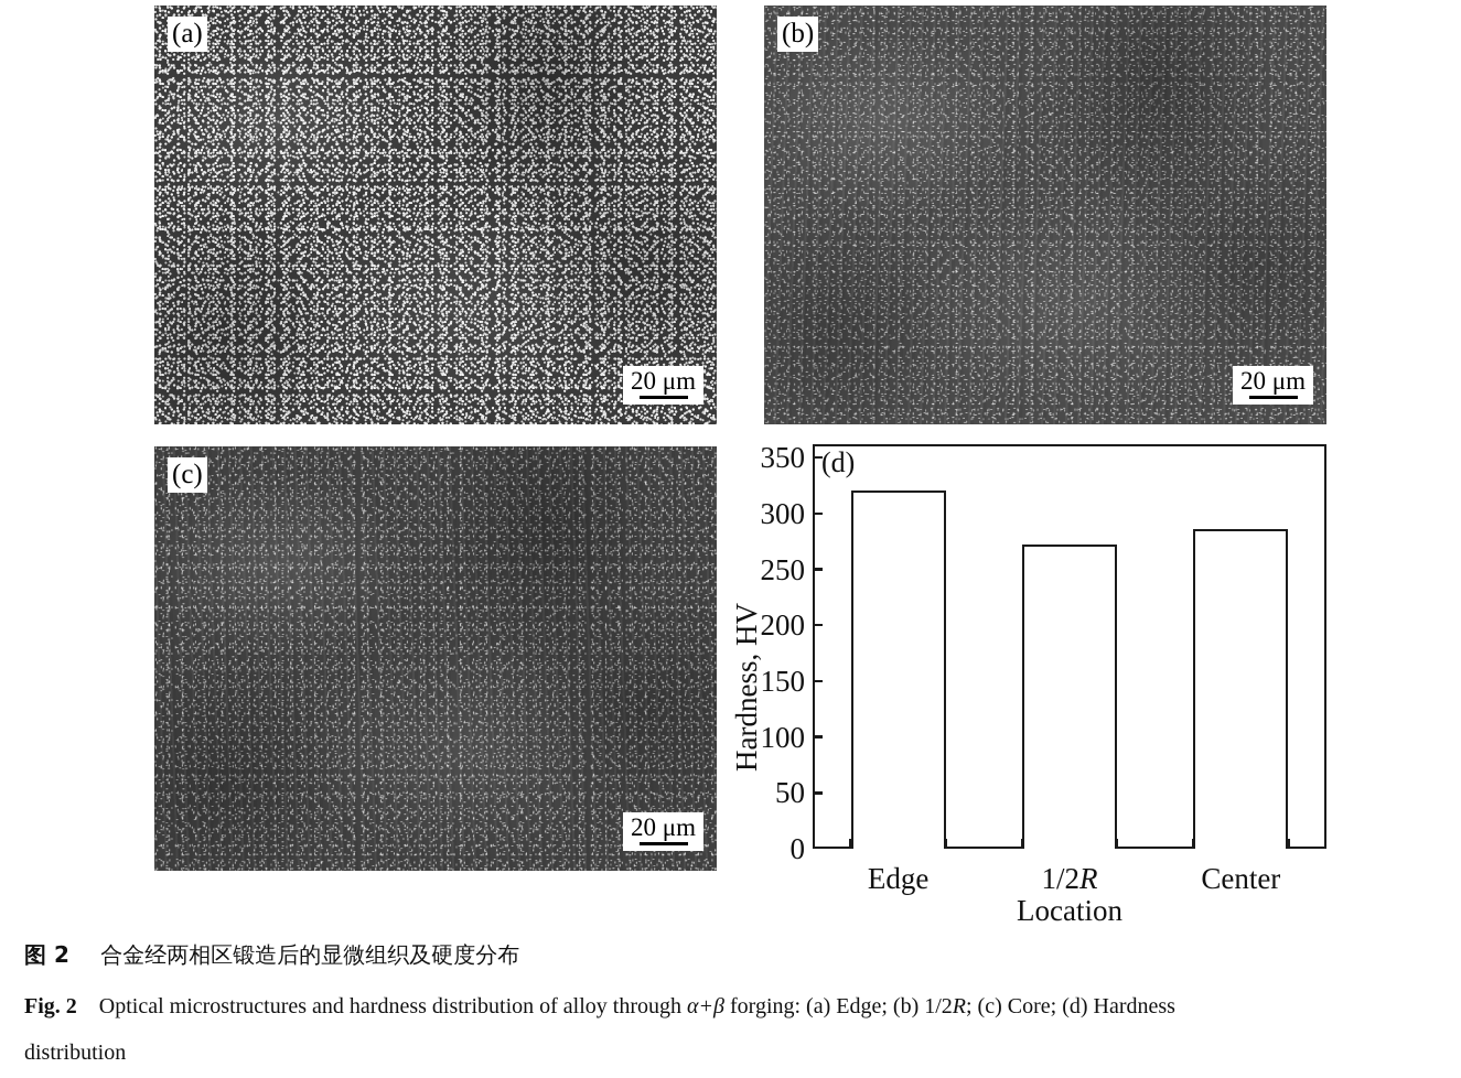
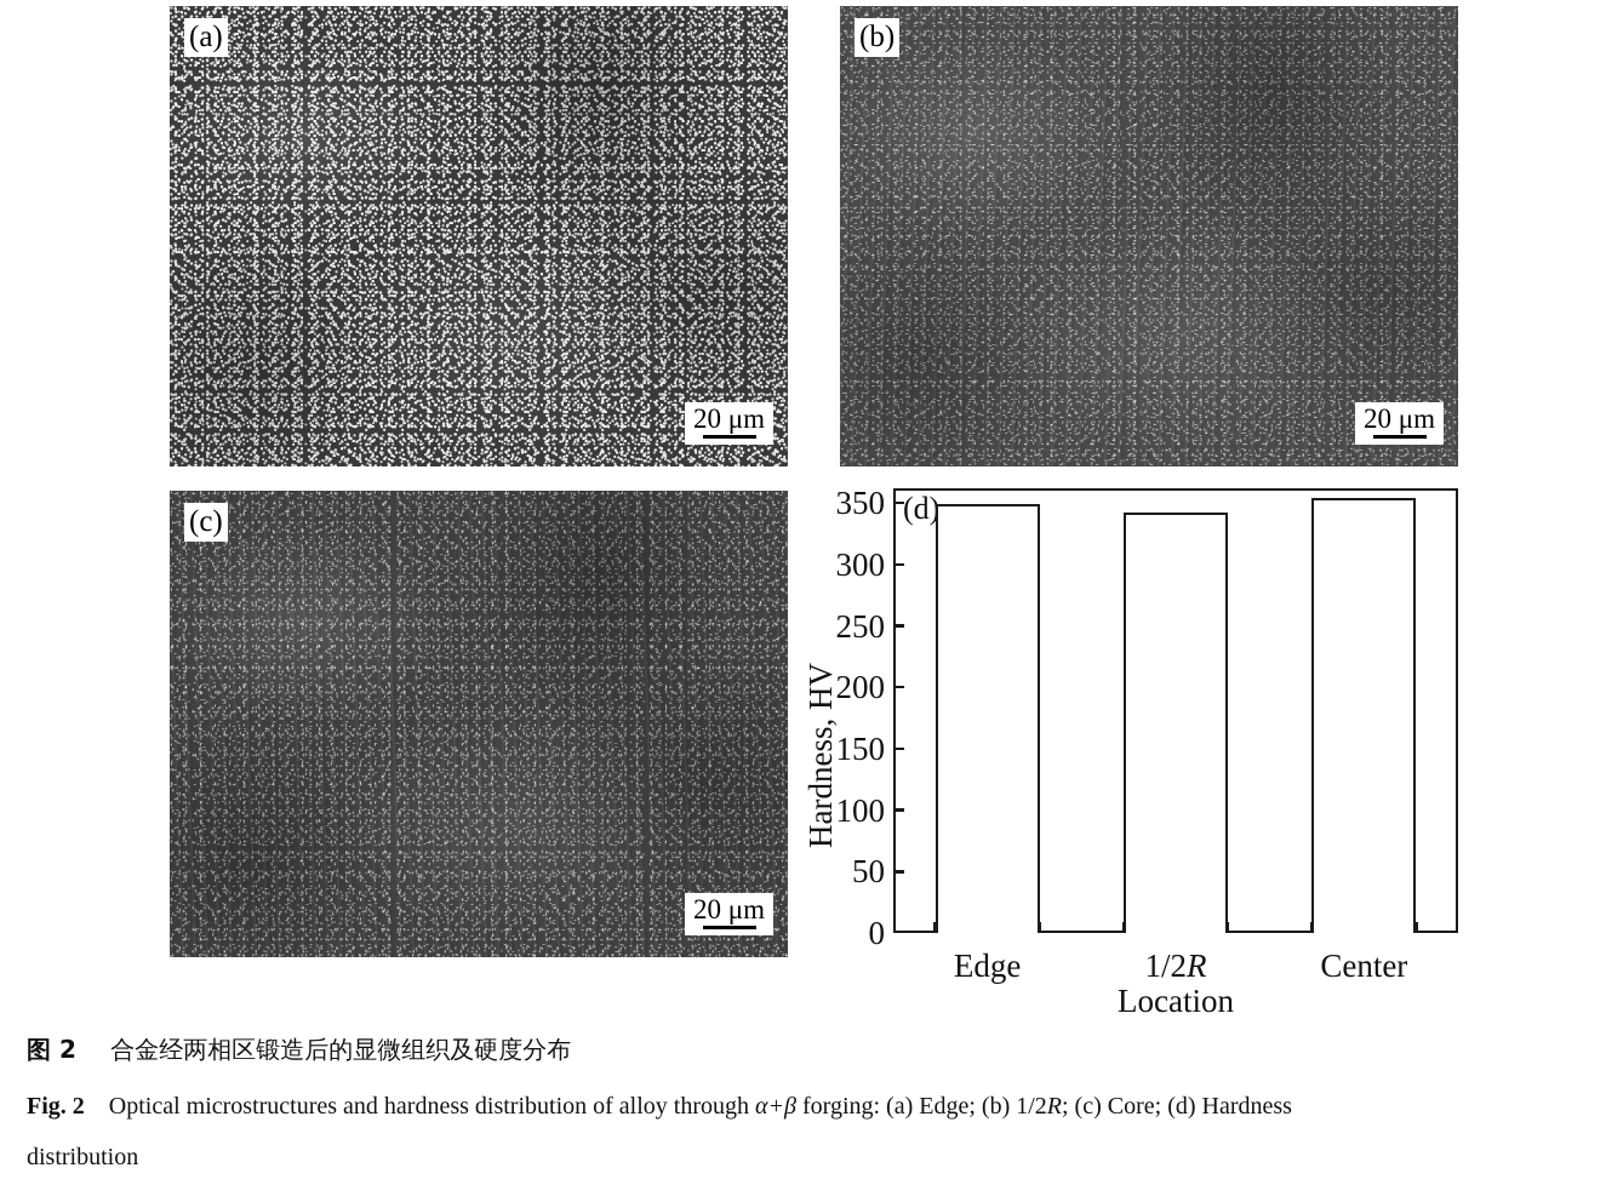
Edge: 321 -> 349
1/2R: 272 -> 342
Center: 286 -> 354
